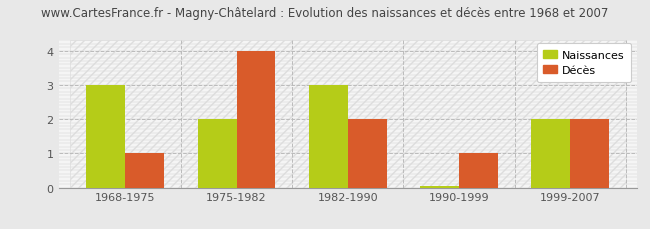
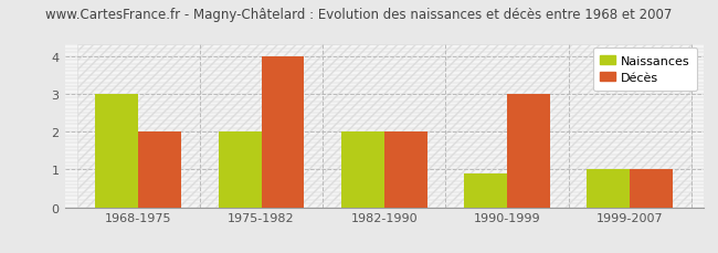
Décès/1968-1975: 1 -> 2
Naissances/1982-1990: 3.00 -> 2.00
Naissances/1990-1999: 0.05 -> 0.90
Décès/1990-1999: 1 -> 3
Naissances/1999-2007: 2.00 -> 1.00
Décès/1999-2007: 2 -> 1
